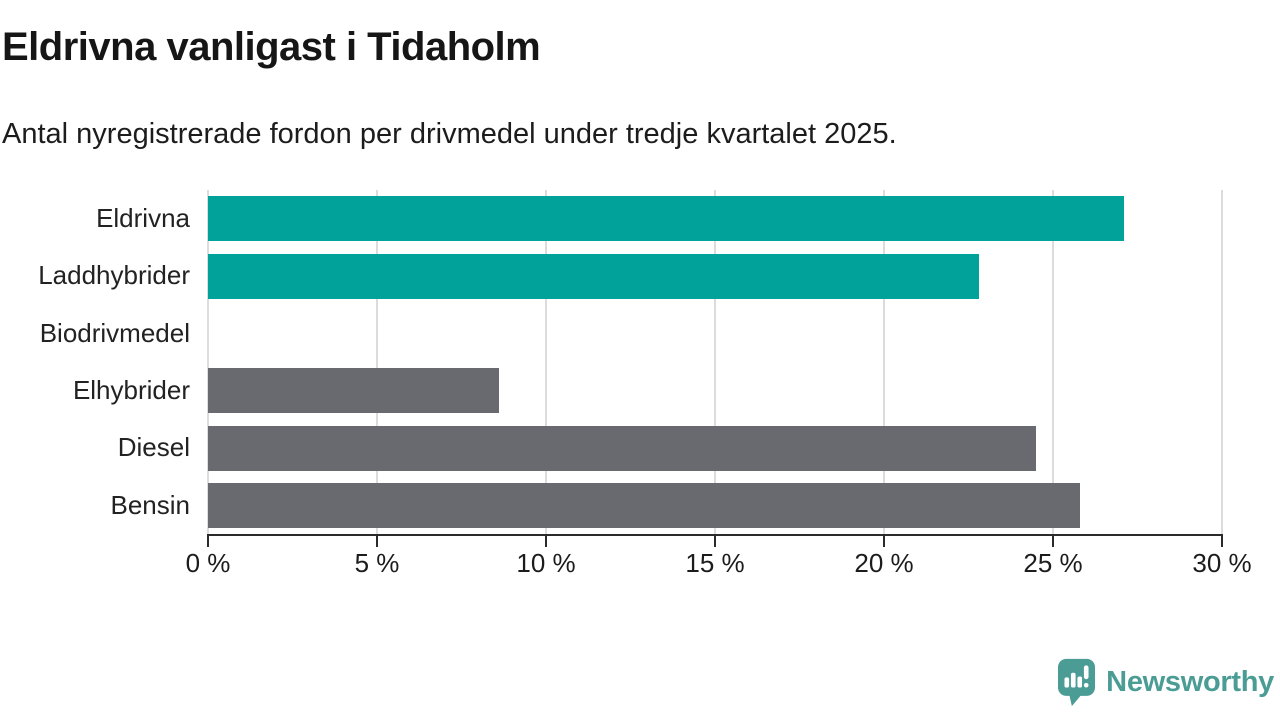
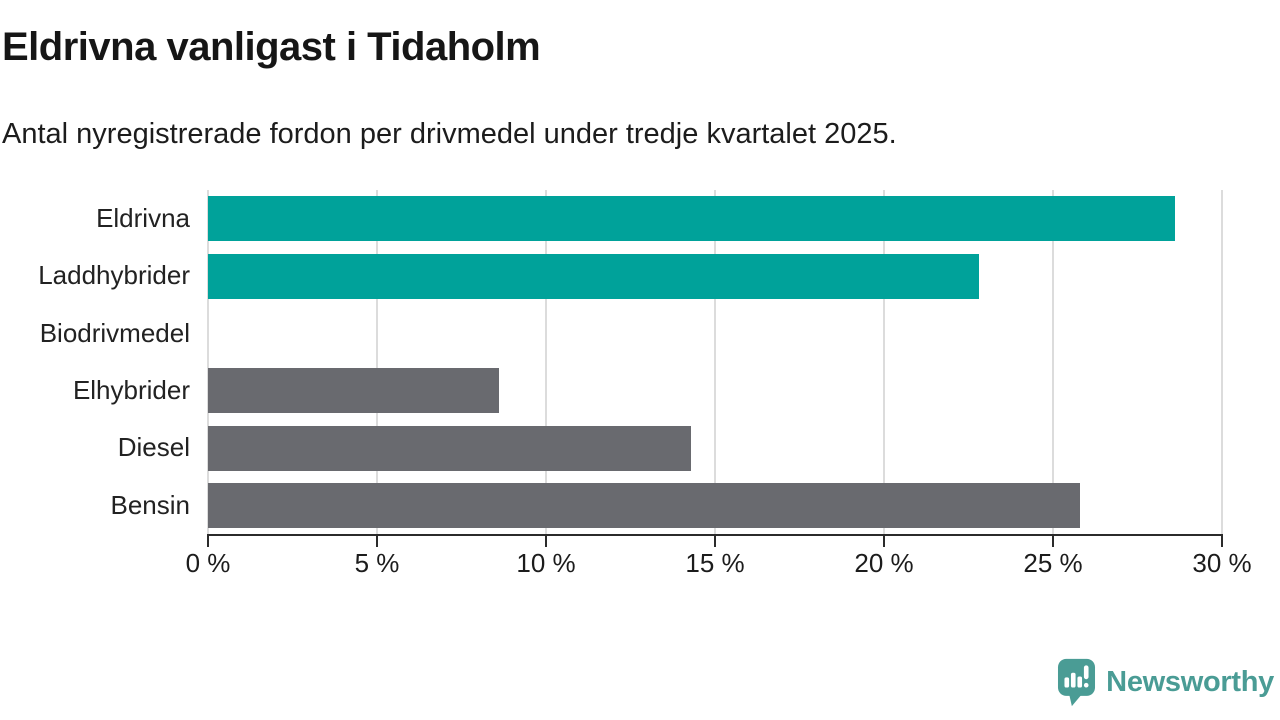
Eldrivna: 27.1% -> 28.6%
Diesel: 24.5% -> 14.3%
